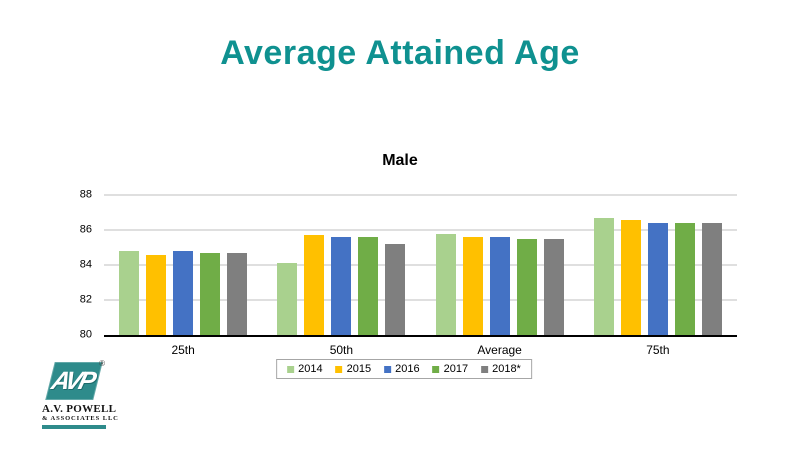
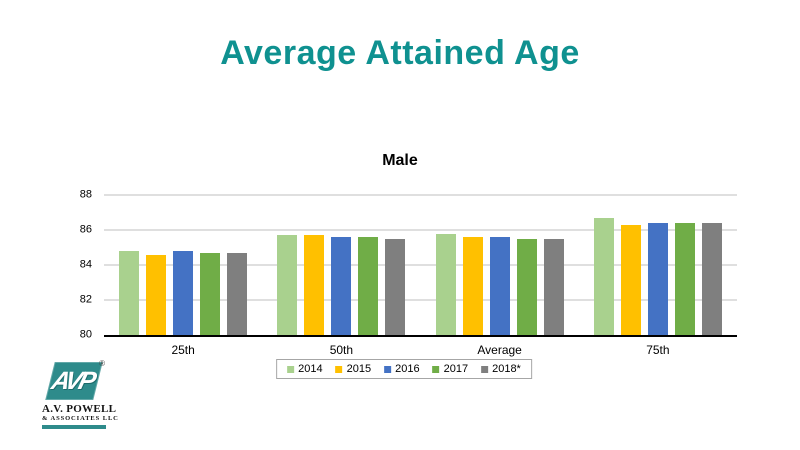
2014/50th: 84.1 -> 85.7
2018*/50th: 85.2 -> 85.5
2015/75th: 86.6 -> 86.3
